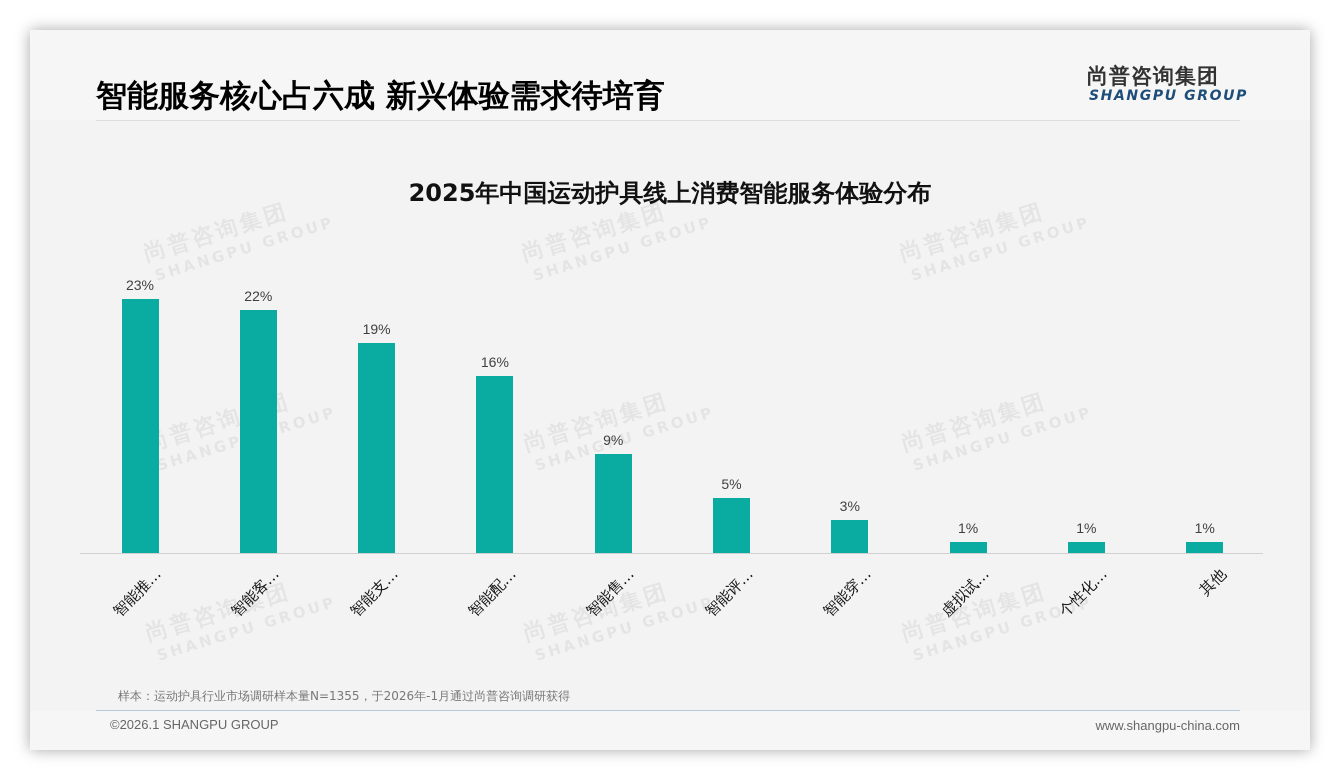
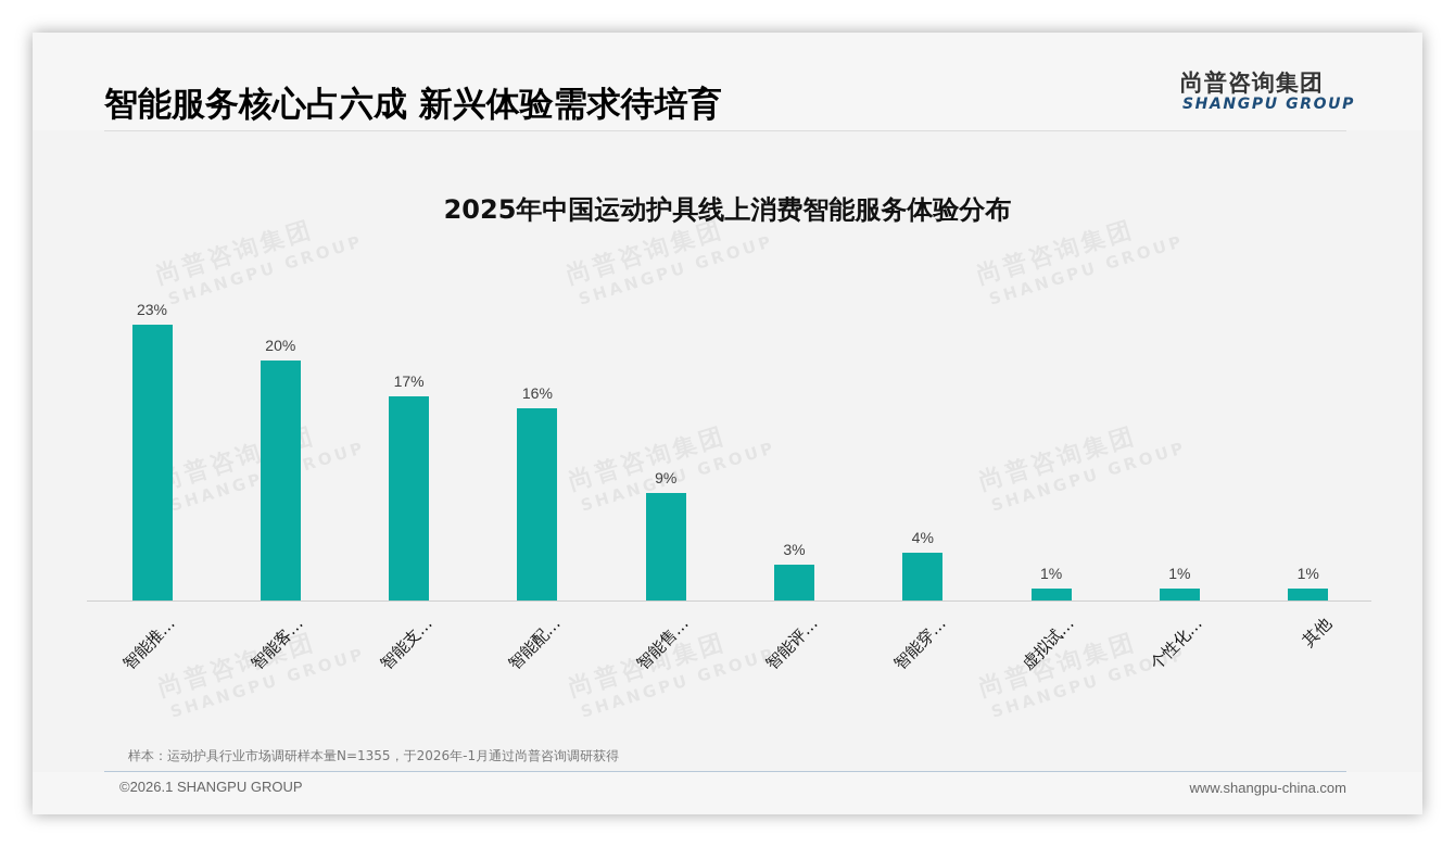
智能客…: 22% -> 20%
智能支…: 19% -> 17%
智能评…: 5% -> 3%
智能穿…: 3% -> 4%
